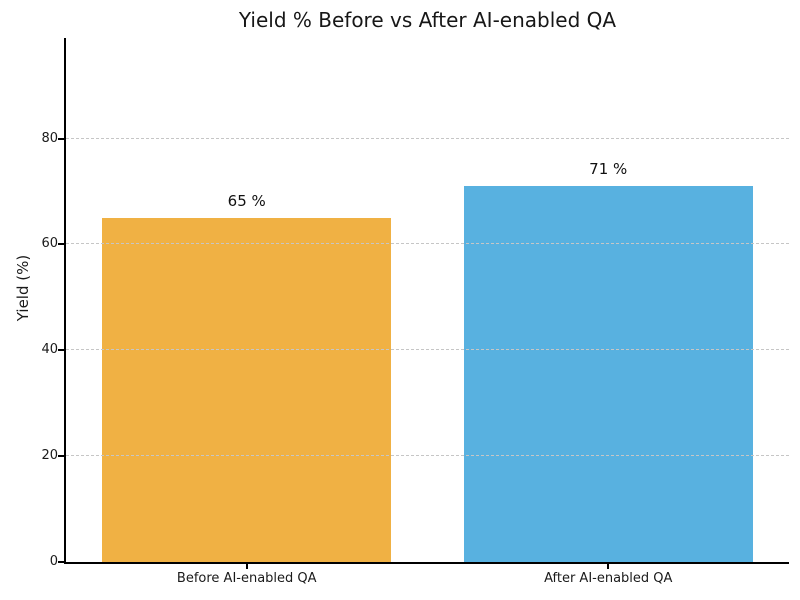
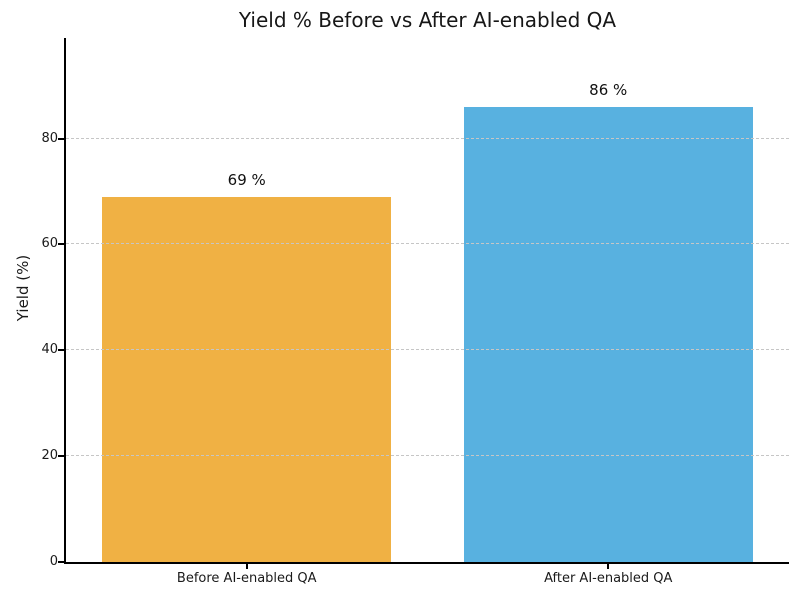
Before AI-enabled QA: 65 -> 69
After AI-enabled QA: 71 -> 86
